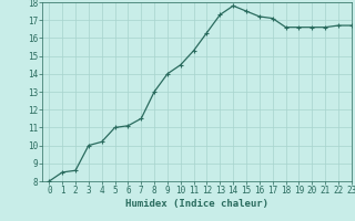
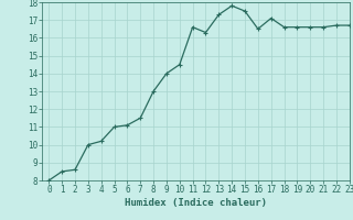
11: 15.3 -> 16.6
16: 17.2 -> 16.5
